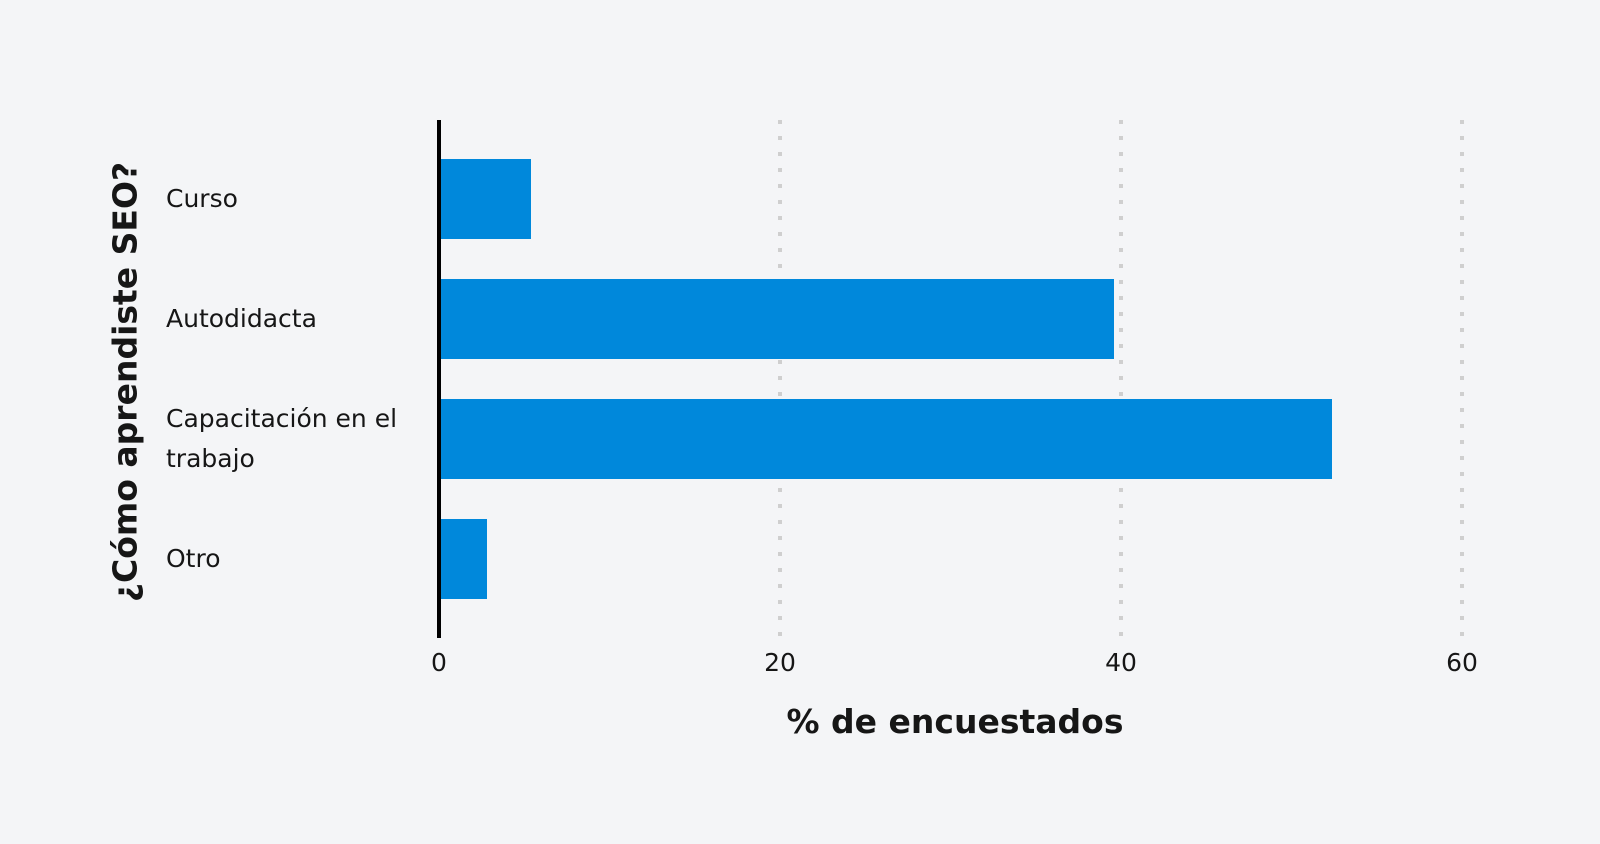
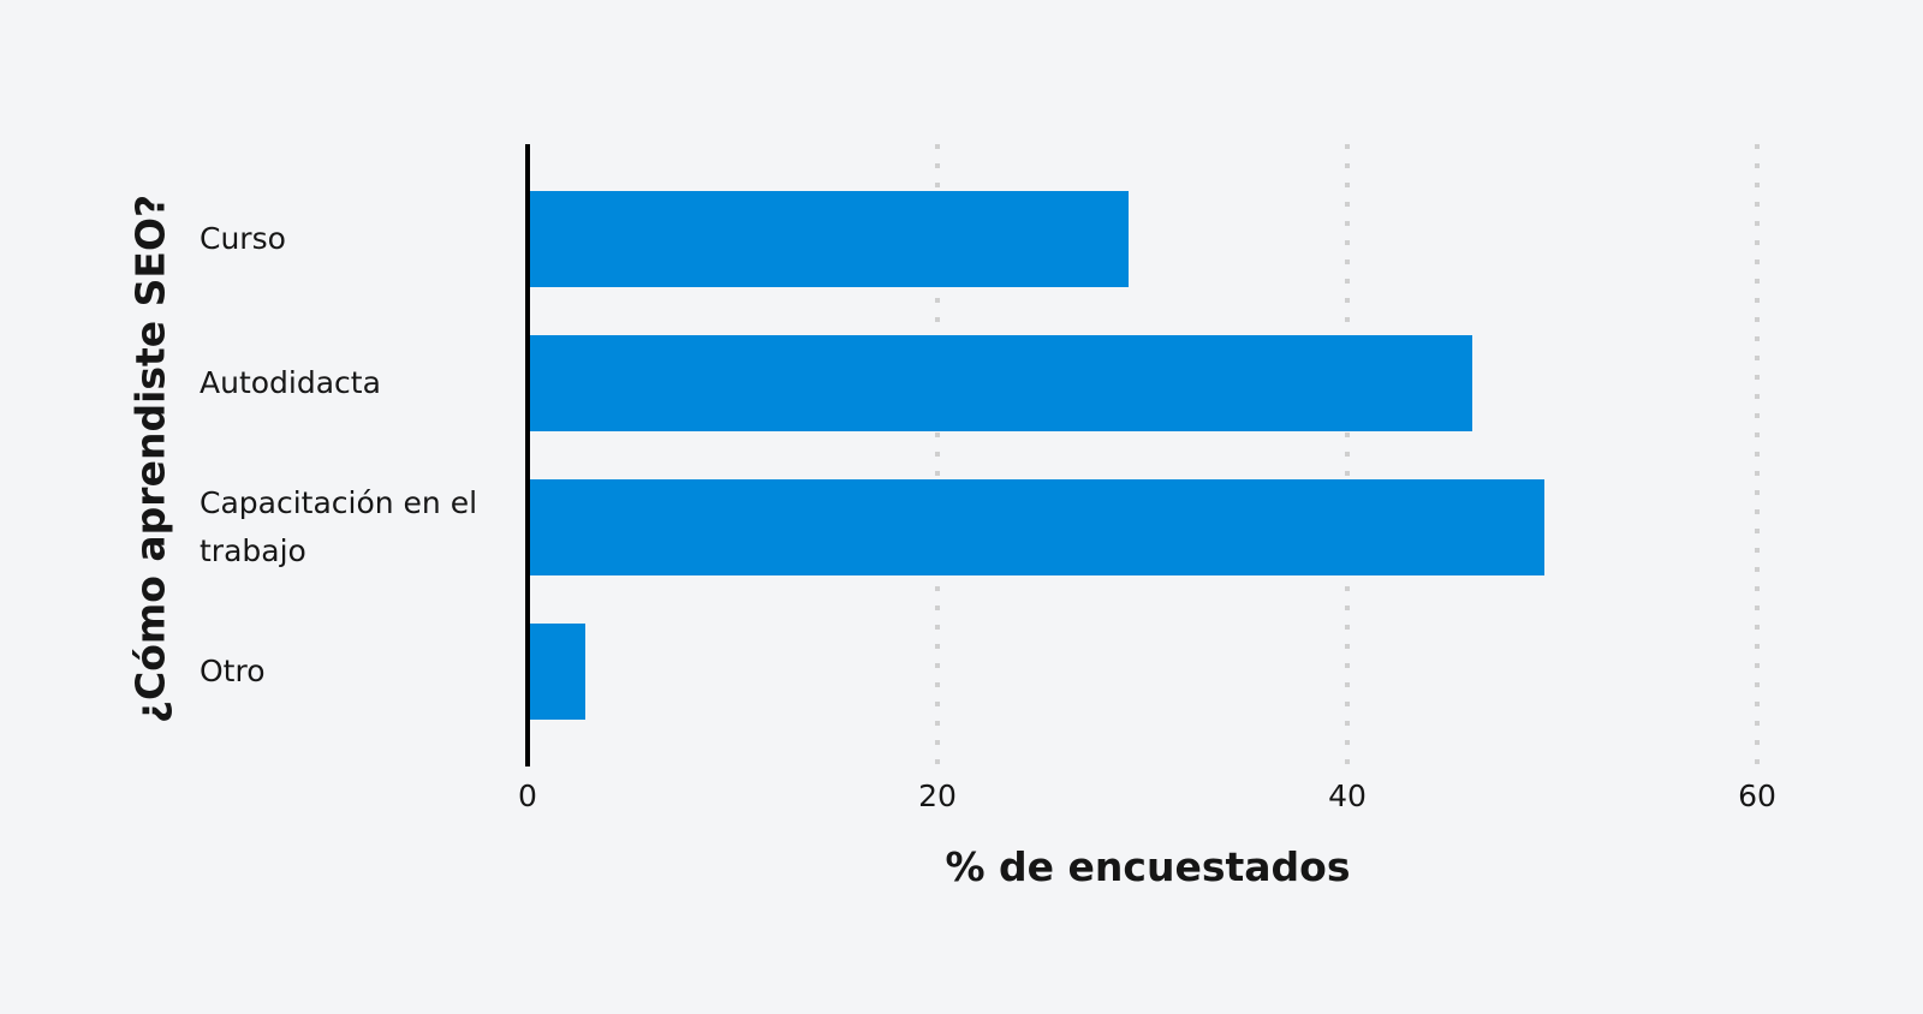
Curso: 5.4 -> 29.3
Autodidacta: 39.6 -> 46.1
Capacitación en el trabajo: 52.4 -> 49.6
